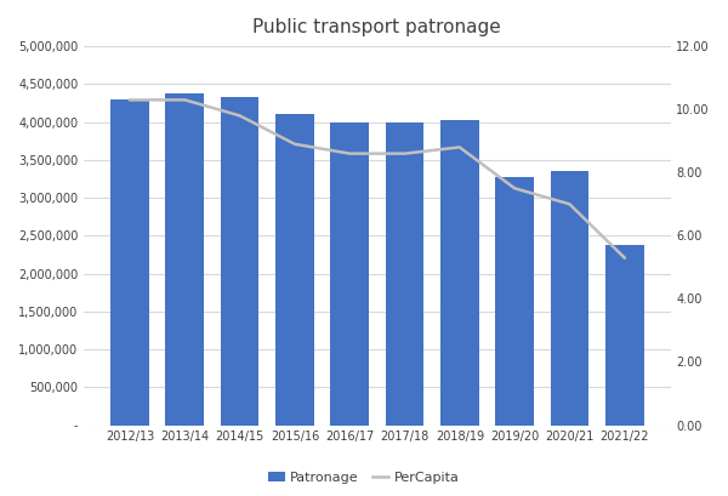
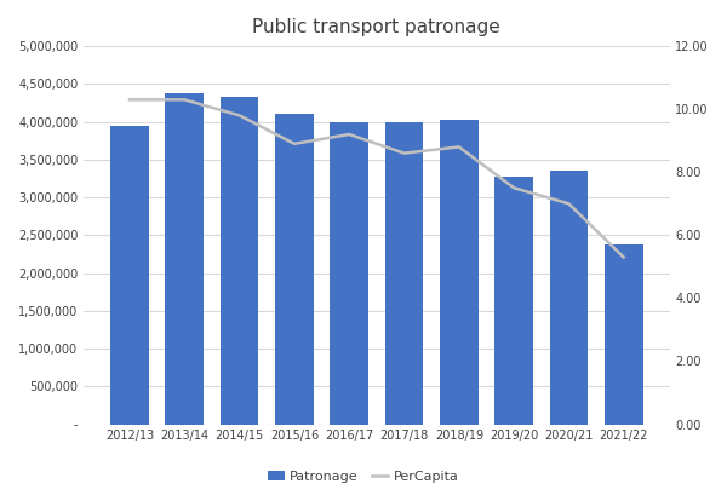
Patronage/2012/13: 4,300,000 -> 3,940,000
PerCapita/2016/17: 8.6 -> 9.2
